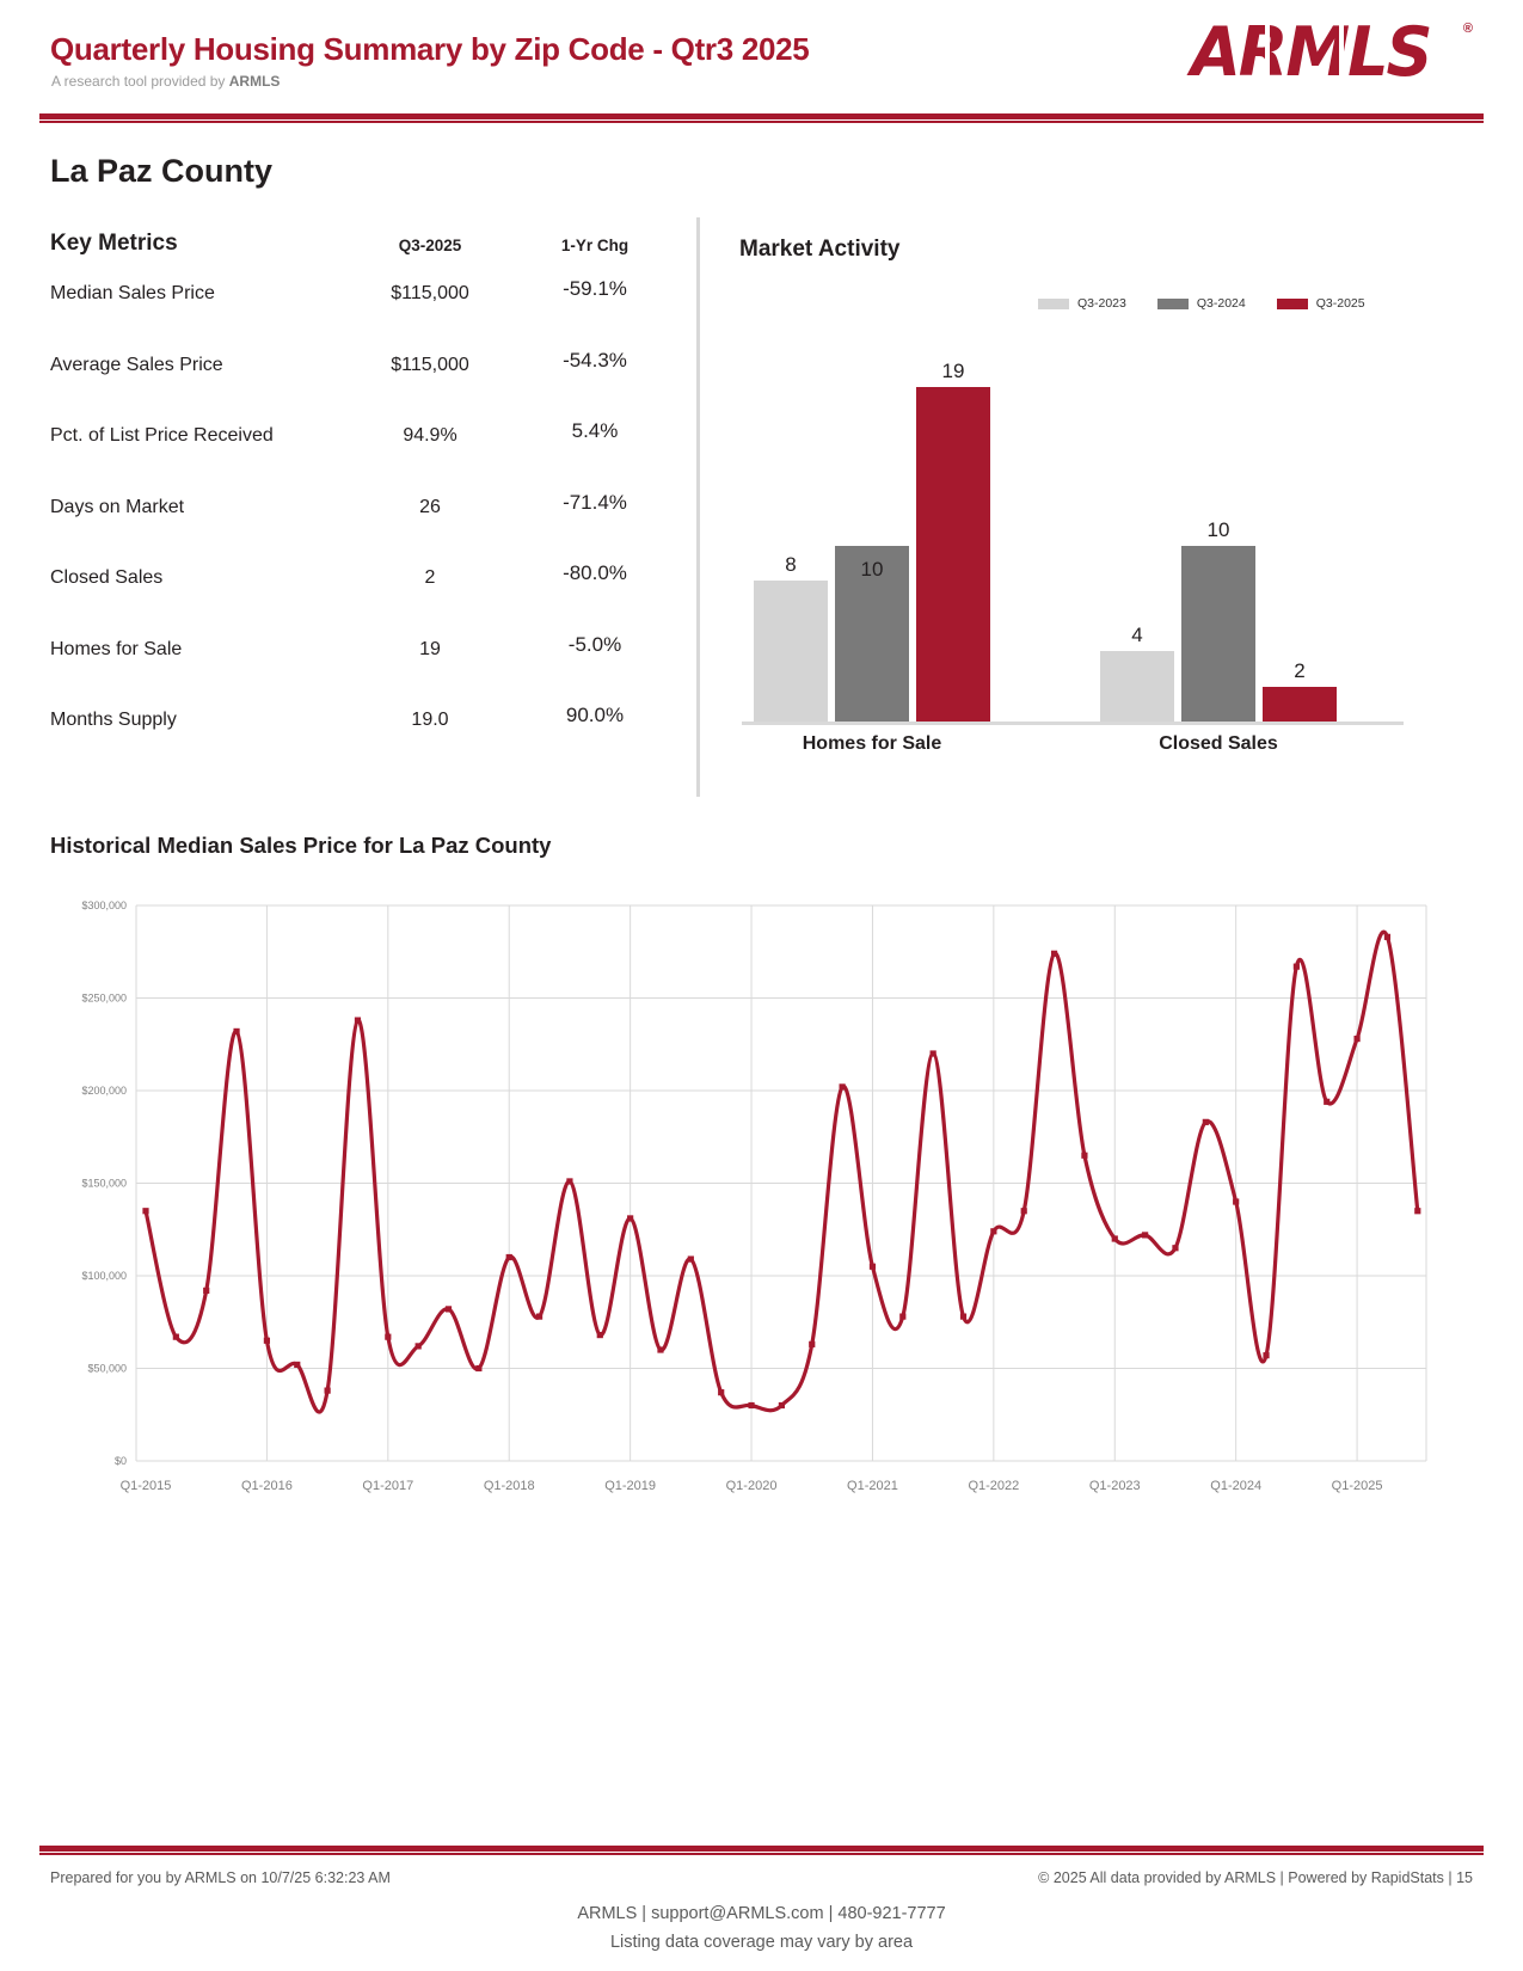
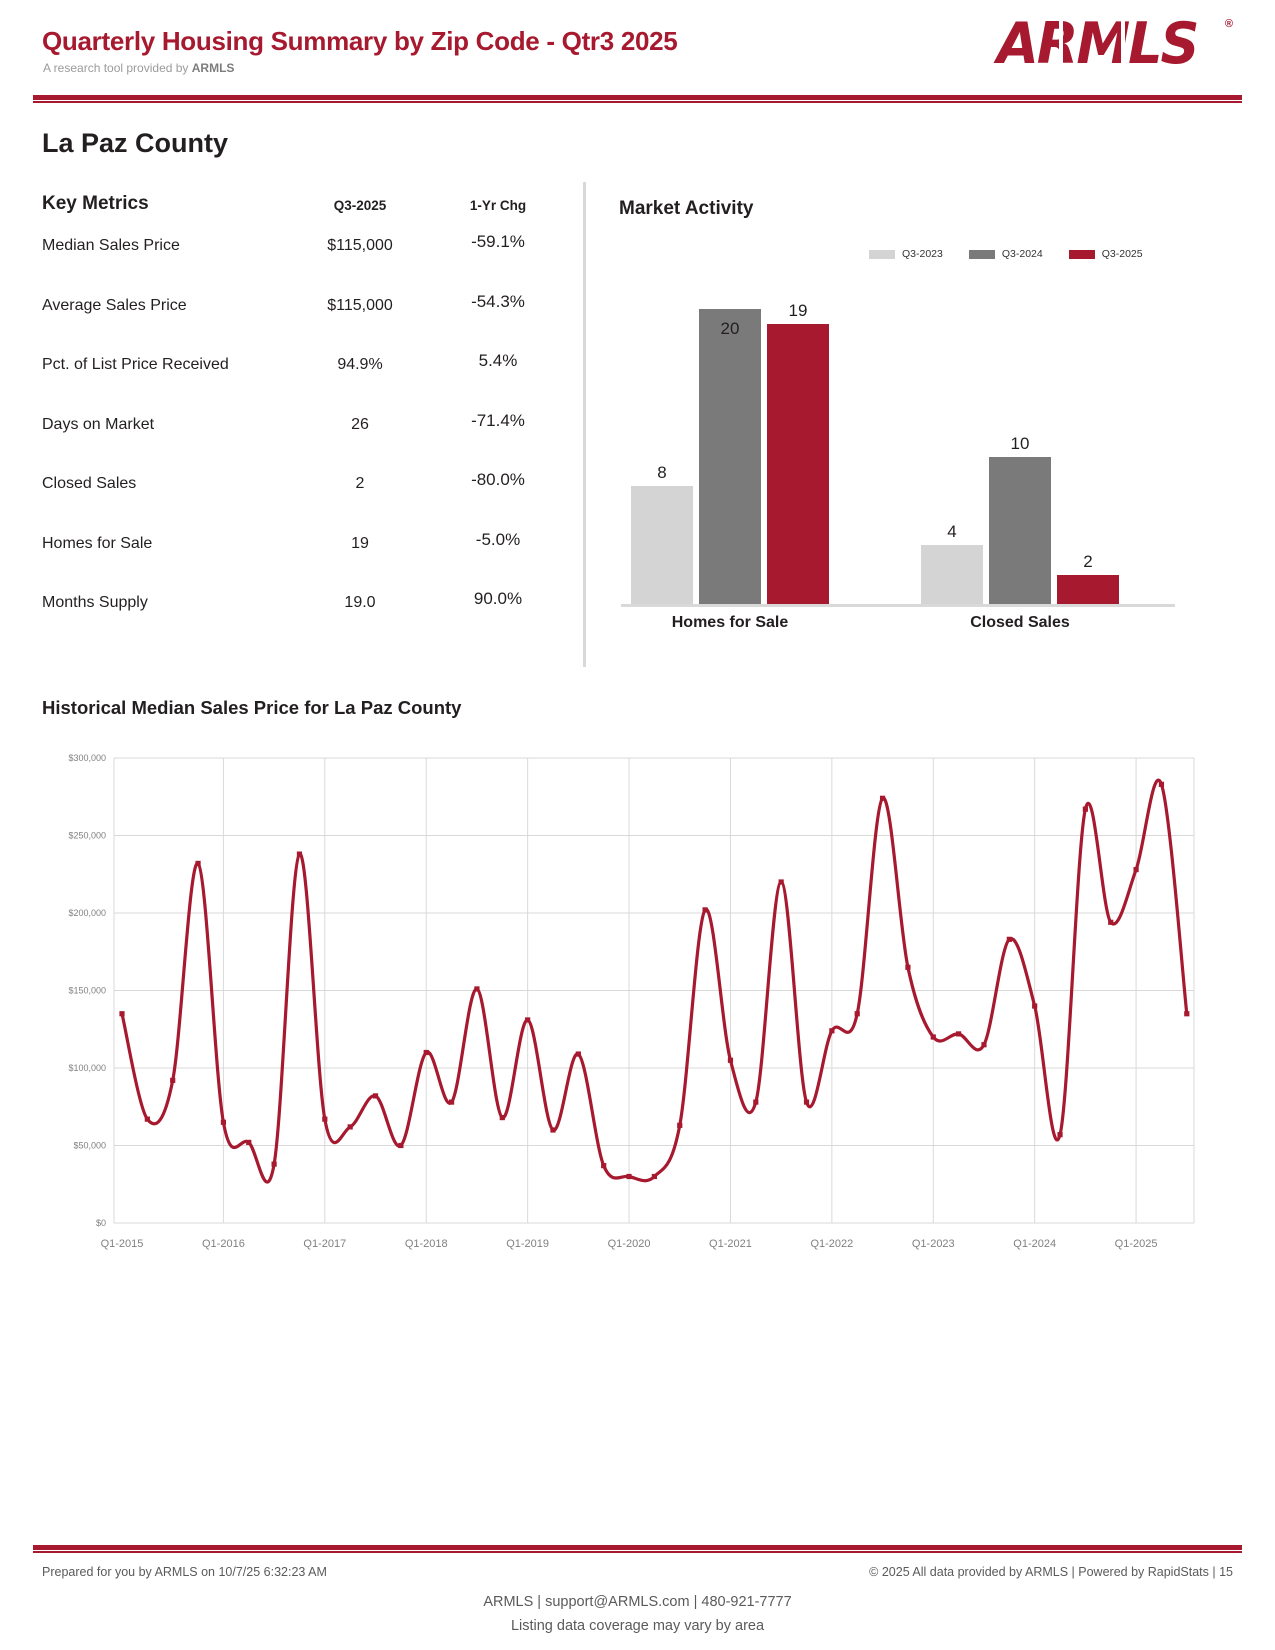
Market Activity/Q3-2024/Homes for Sale: 10 -> 20
